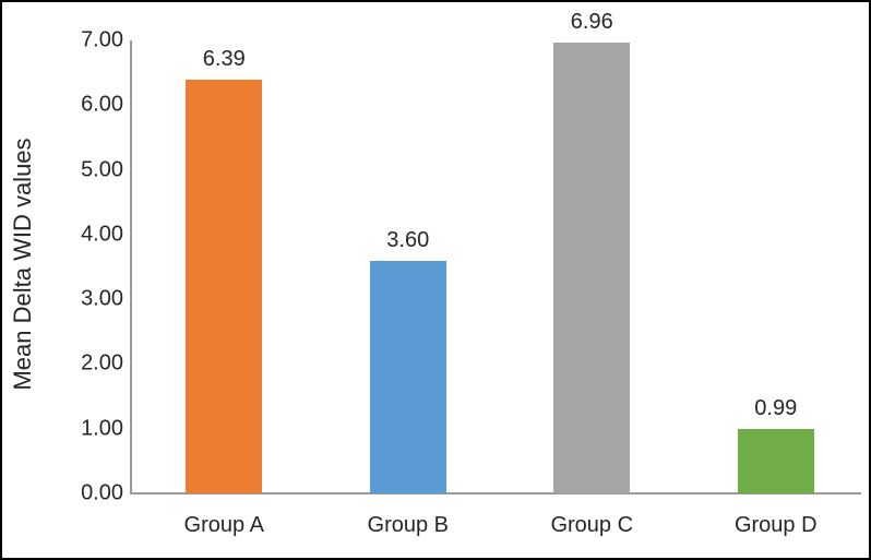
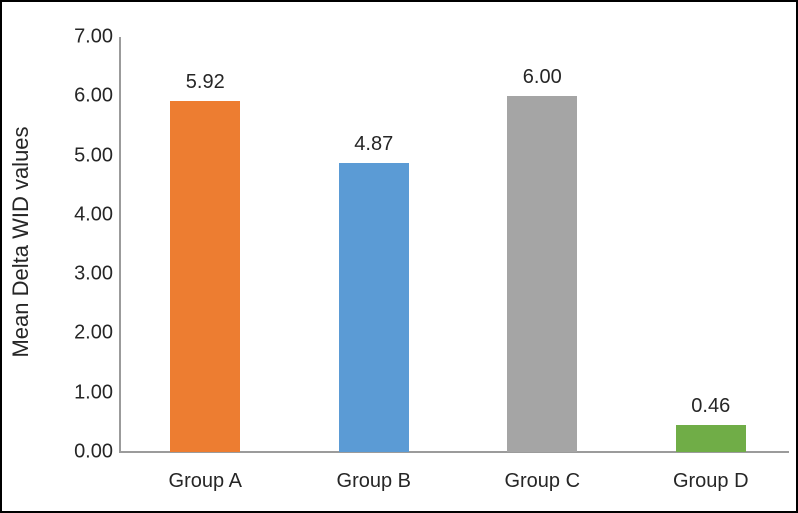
Group A: 6.39 -> 5.92
Group B: 3.60 -> 4.87
Group C: 6.96 -> 6.00
Group D: 0.99 -> 0.46
